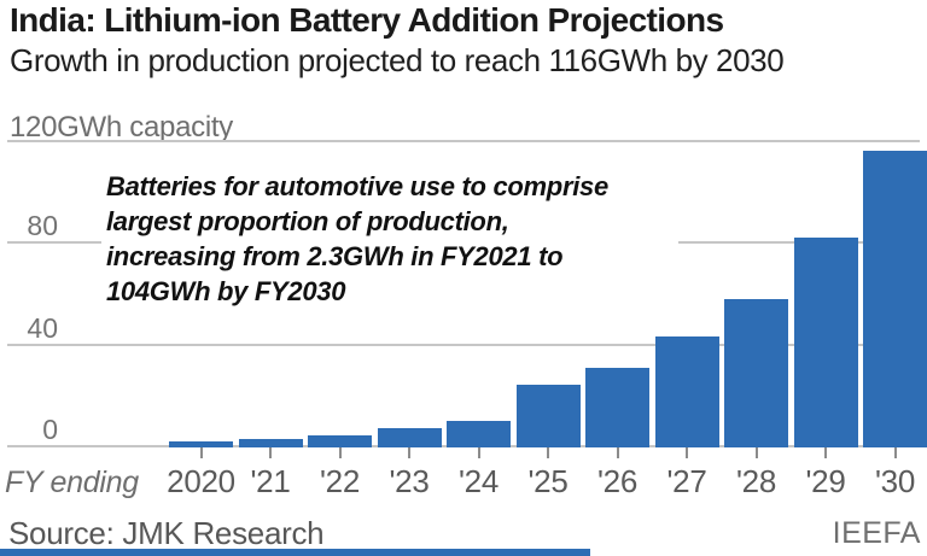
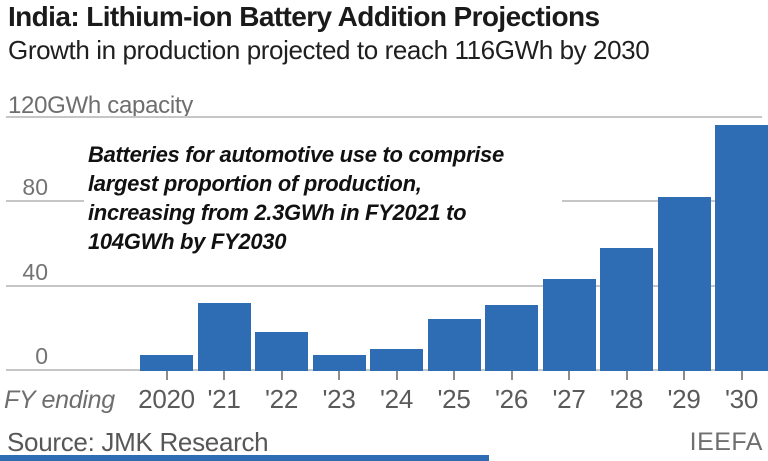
2020: 2 -> 7
'21: 3 -> 32
'22: 4 -> 18
